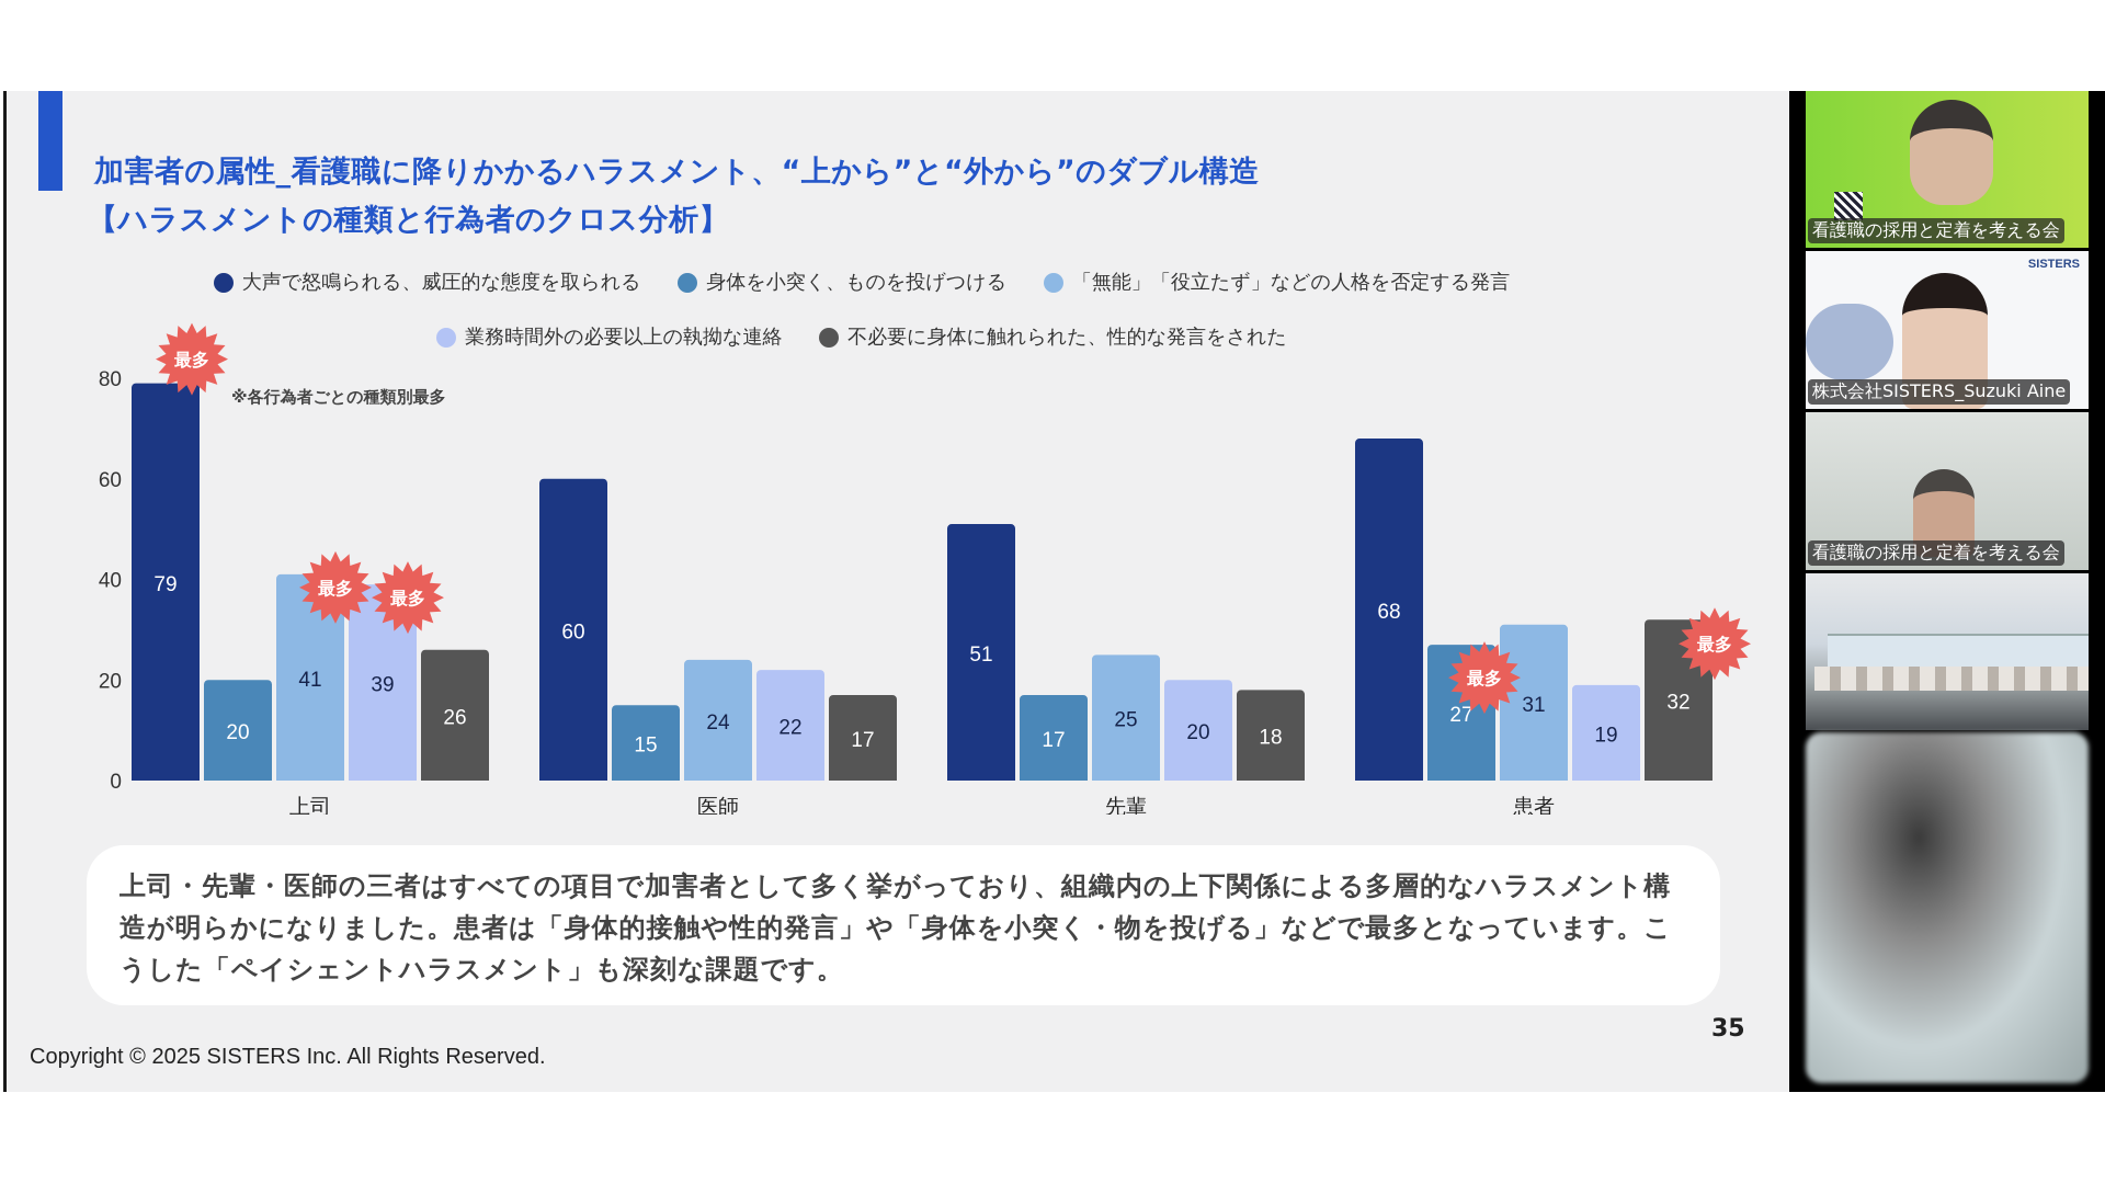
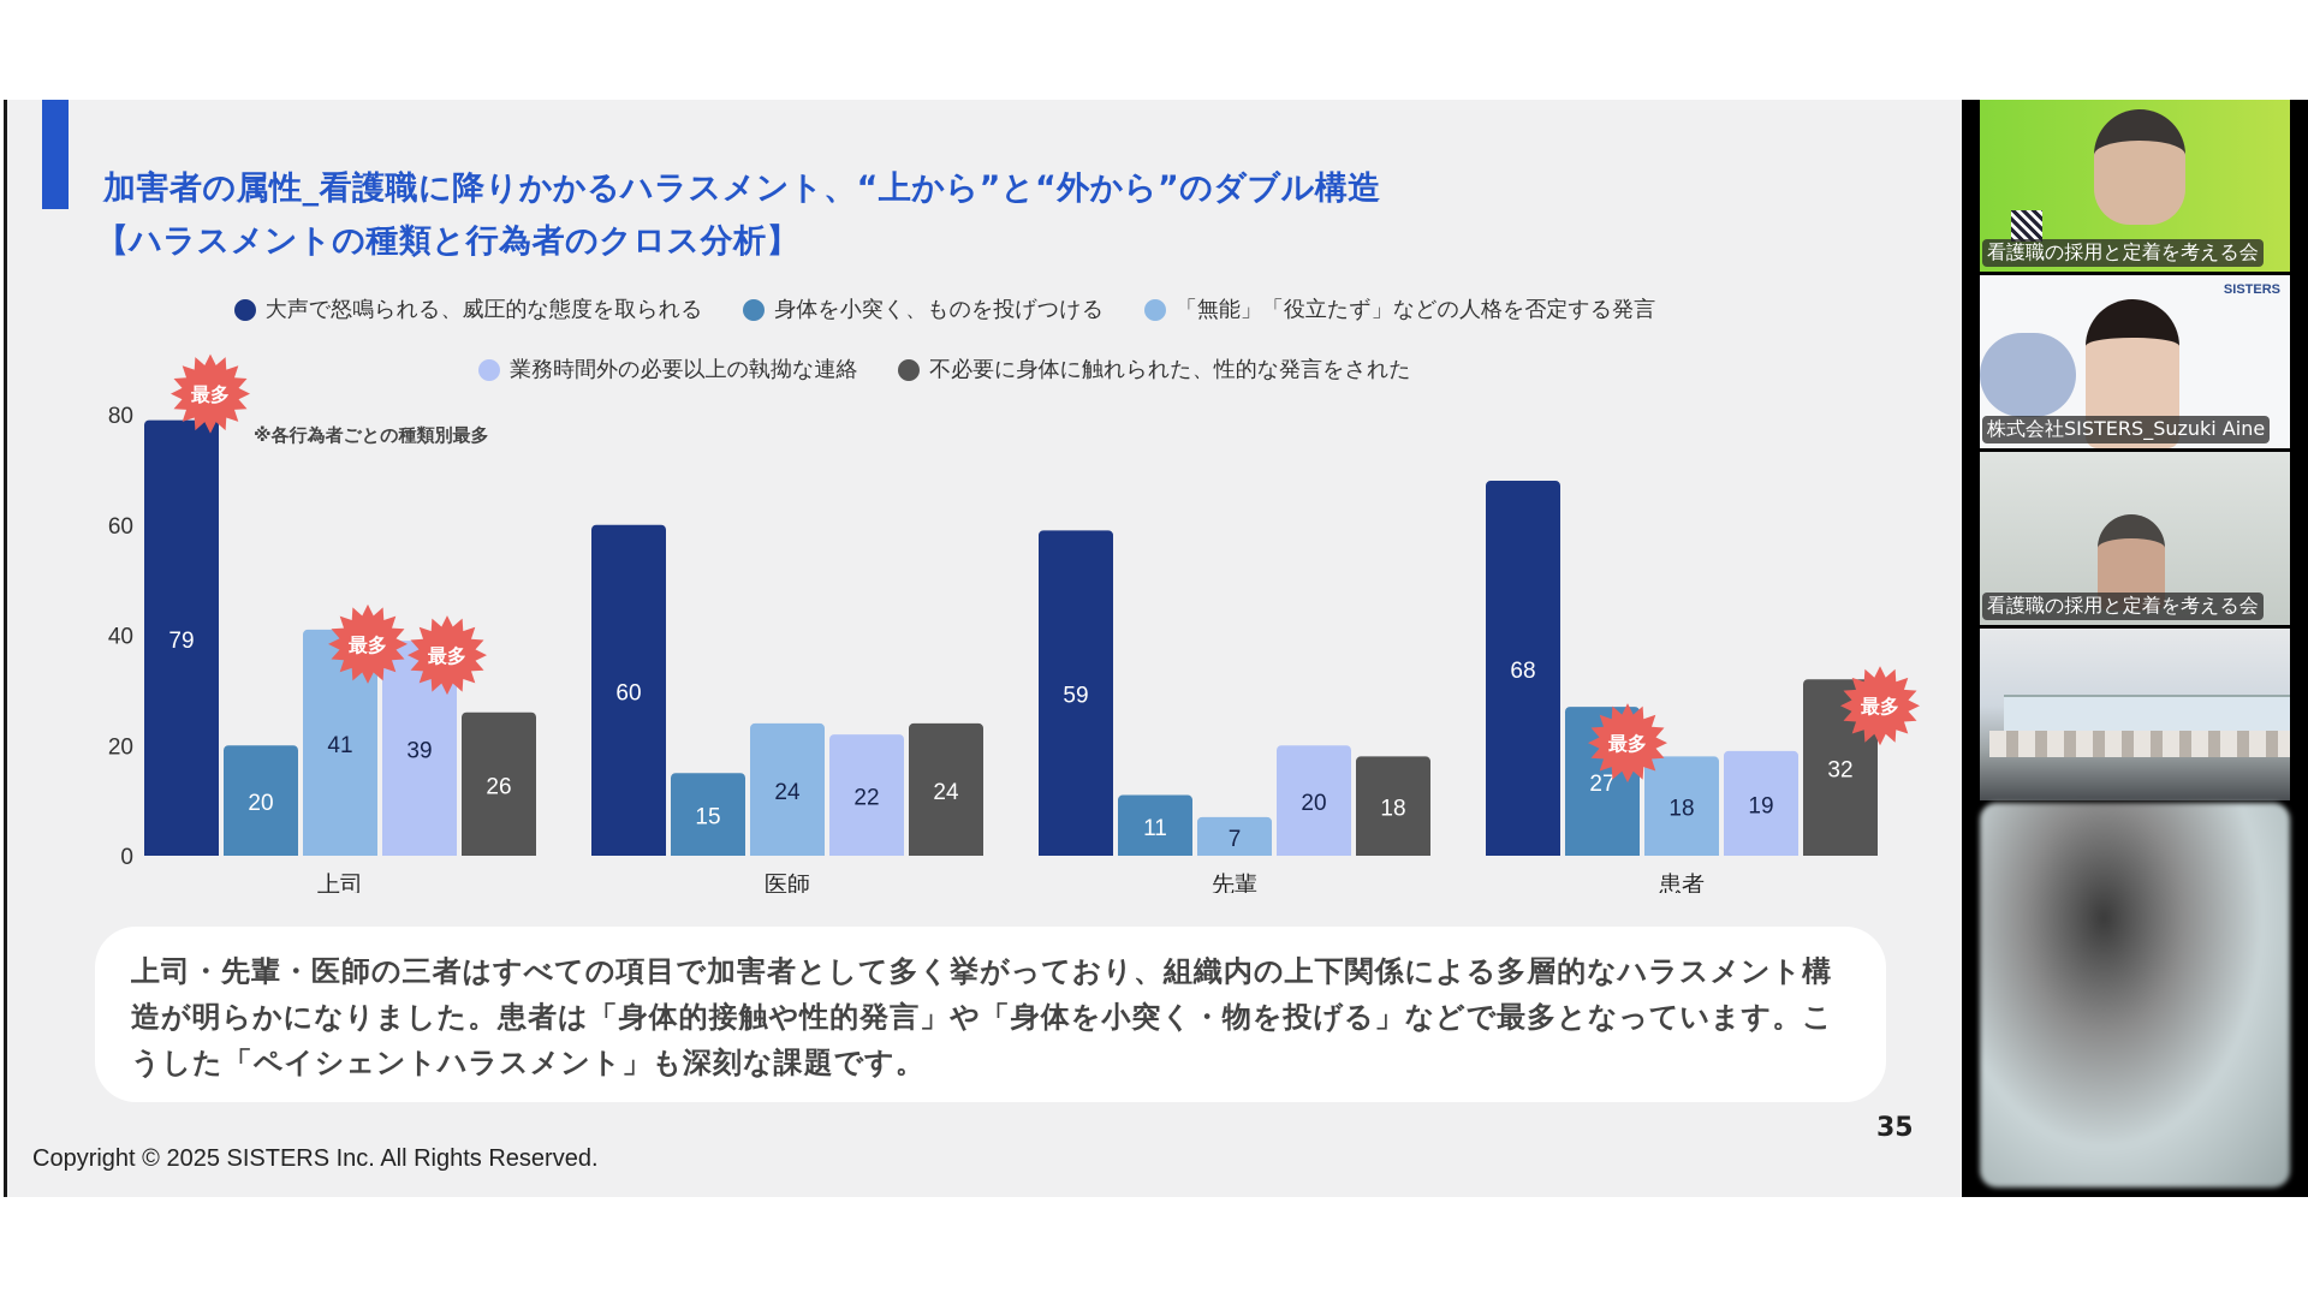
不必要に身体に触れられた、性的な発言をされた/医師: 17 -> 24
大声で怒鳴られる、威圧的な態度を取られる/先輩: 51 -> 59
身体を小突く、ものを投げつける/先輩: 17 -> 11
「無能」「役立たず」などの人格を否定する発言/先輩: 25 -> 7
「無能」「役立たず」などの人格を否定する発言/患者: 31 -> 18
